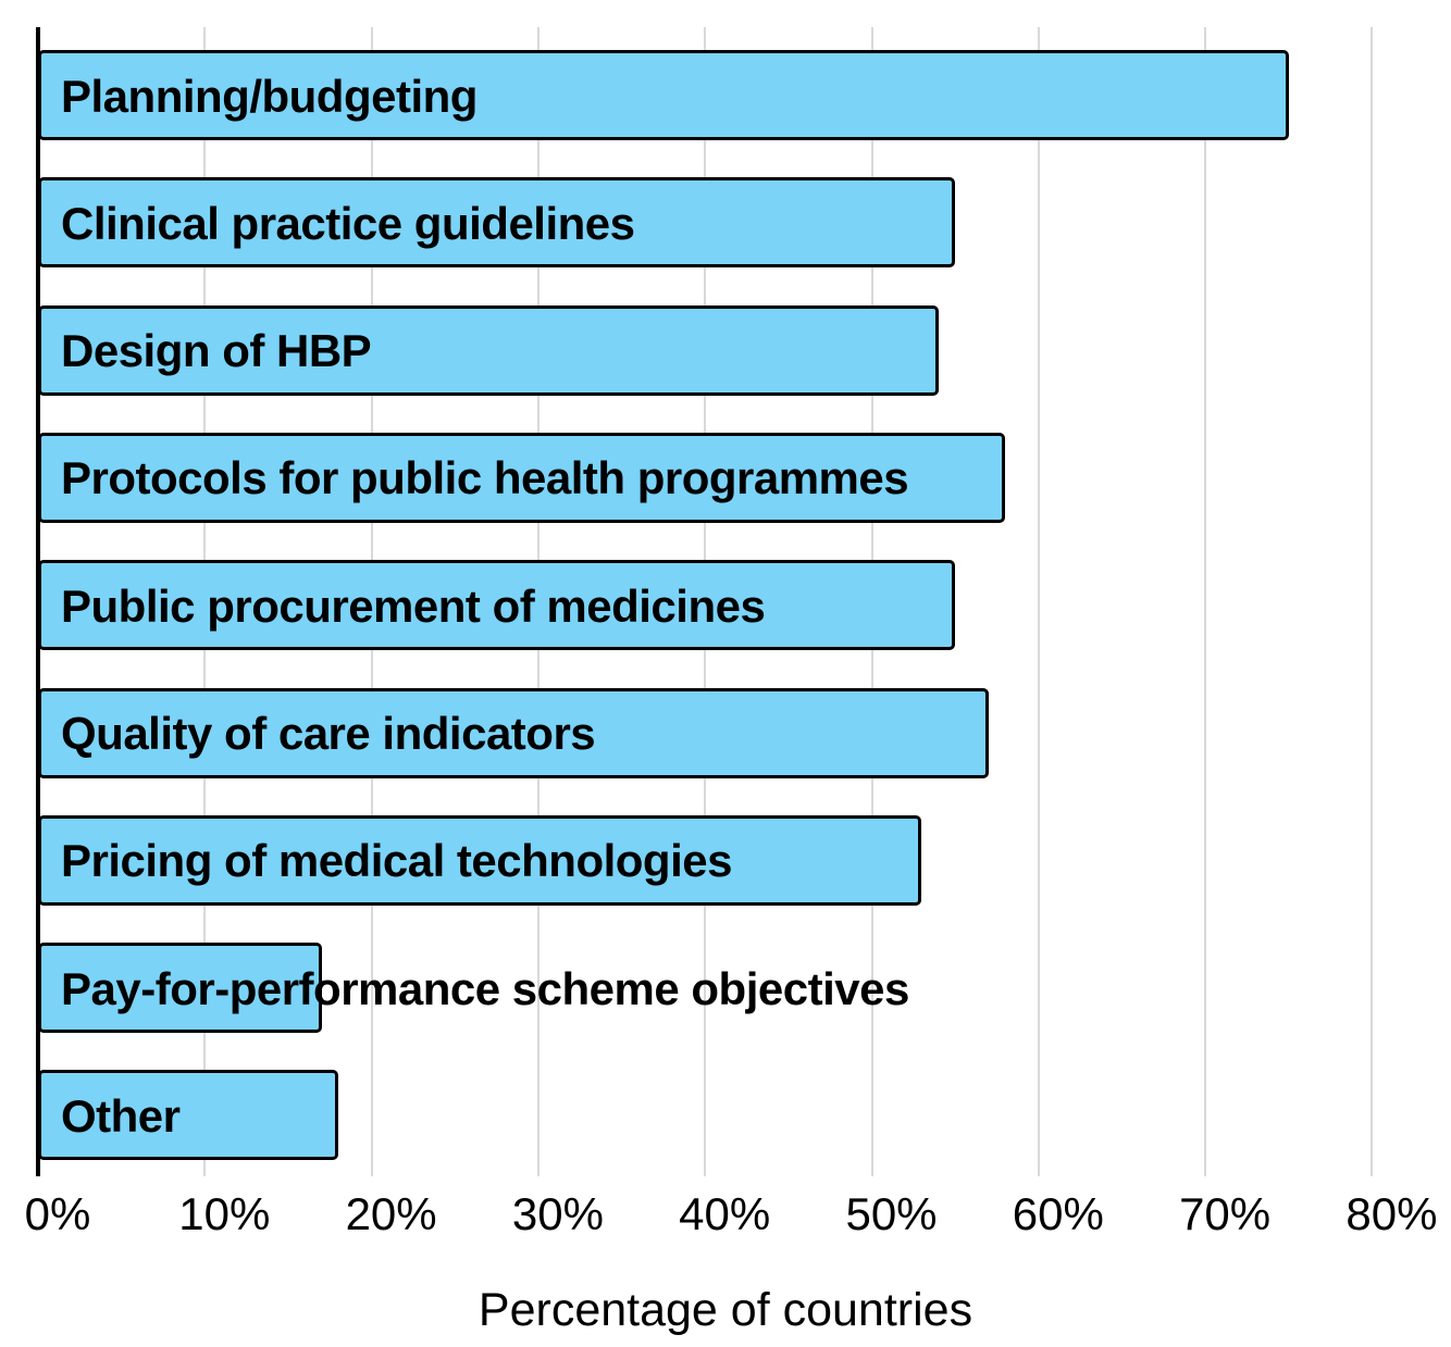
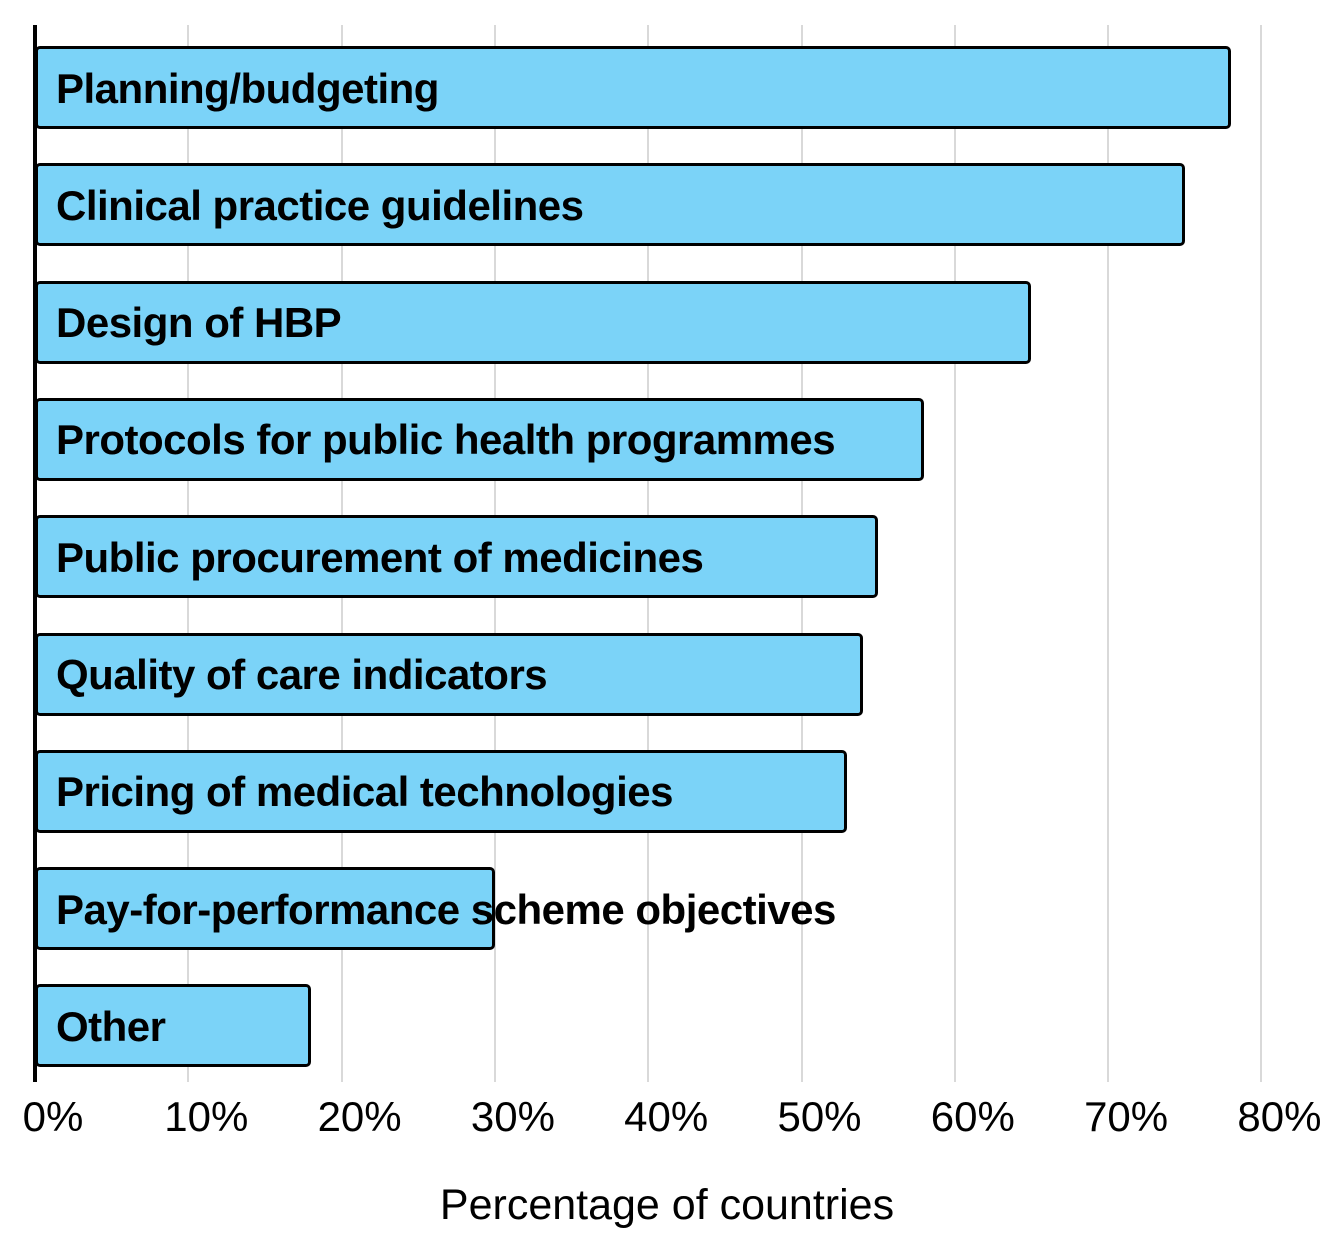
Planning/budgeting: 75% -> 78%
Clinical practice guidelines: 55% -> 75%
Design of HBP: 54% -> 65%
Quality of care indicators: 57% -> 54%
Pay-for-performance scheme objectives: 17% -> 30%
